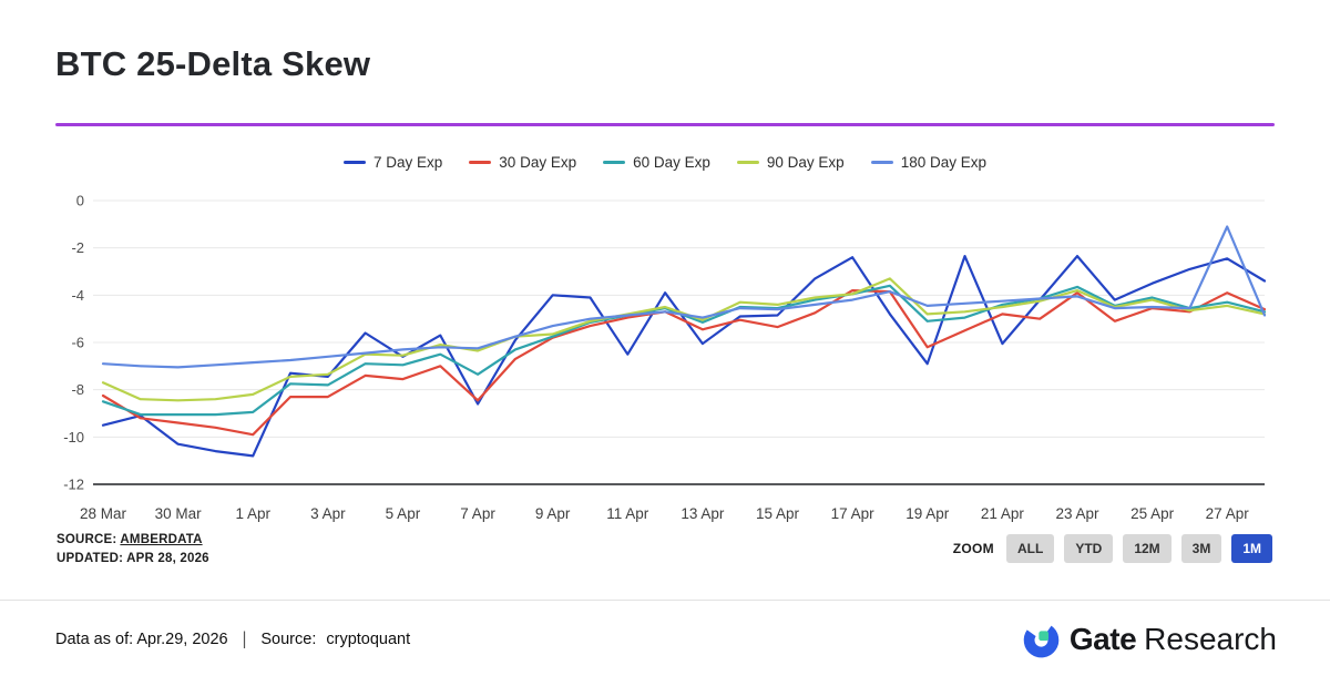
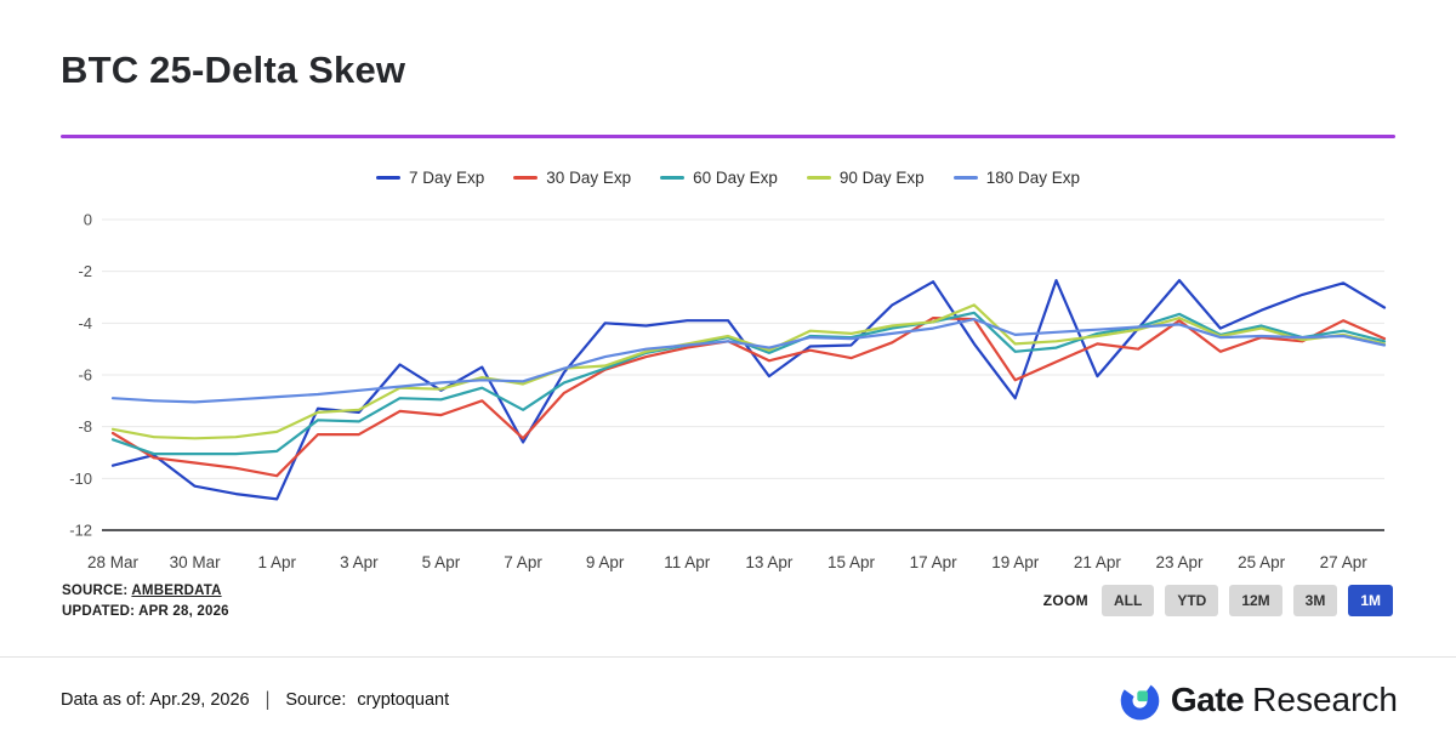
90 Day Exp/28 Mar: -7.7 -> -8.1
7 Day Exp/11 Apr: -6.5 -> -3.9
180 Day Exp/27 Apr: -1.1 -> -4.5
